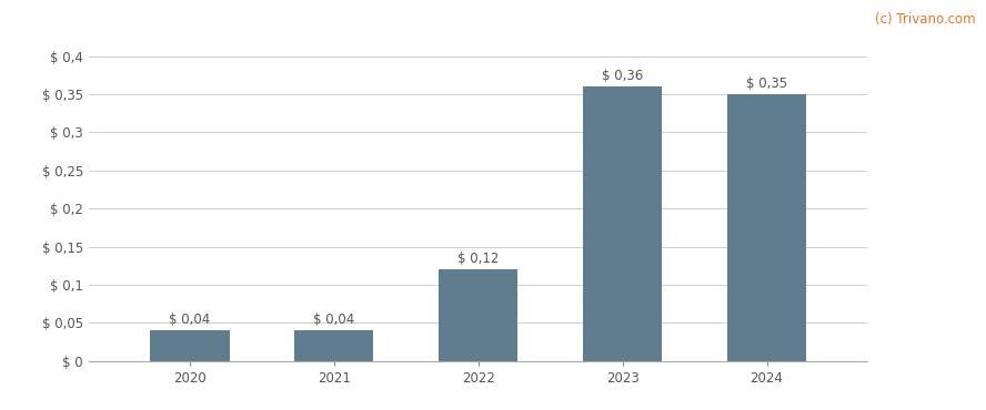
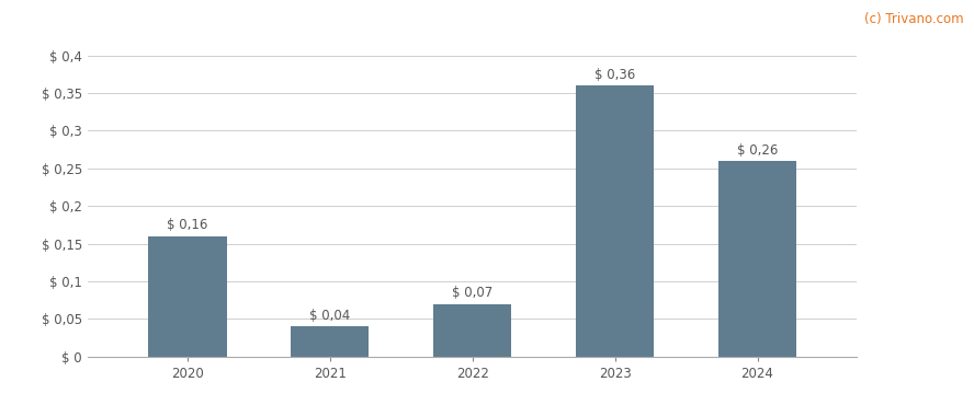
2020: 0,04 -> 0,16
2022: 0,12 -> 0,07
2024: 0,35 -> 0,26
